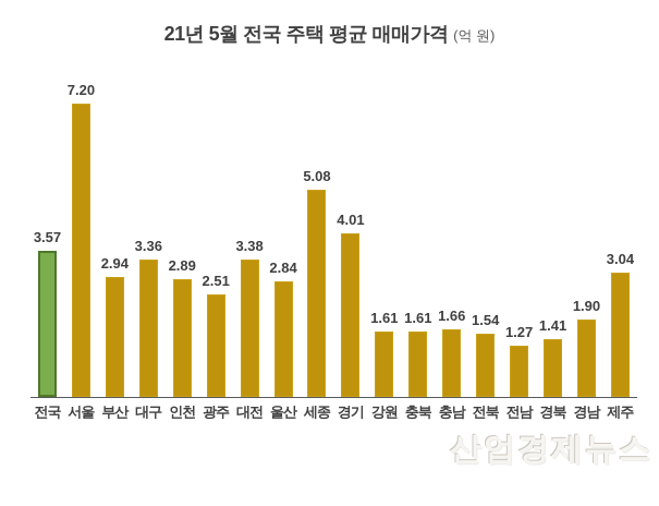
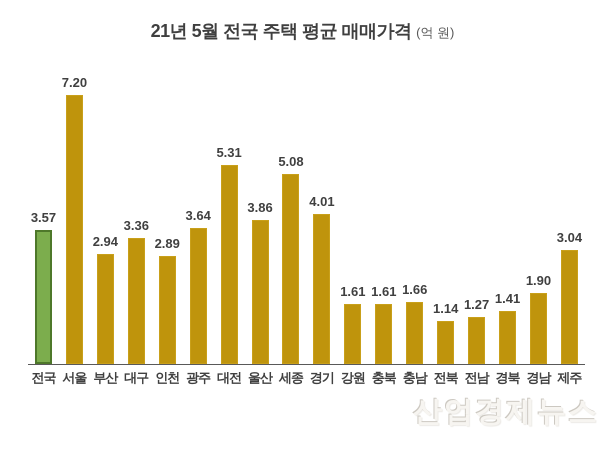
광주: 2.51 -> 3.64
대전: 3.38 -> 5.31
울산: 2.84 -> 3.86
전북: 1.54 -> 1.14
